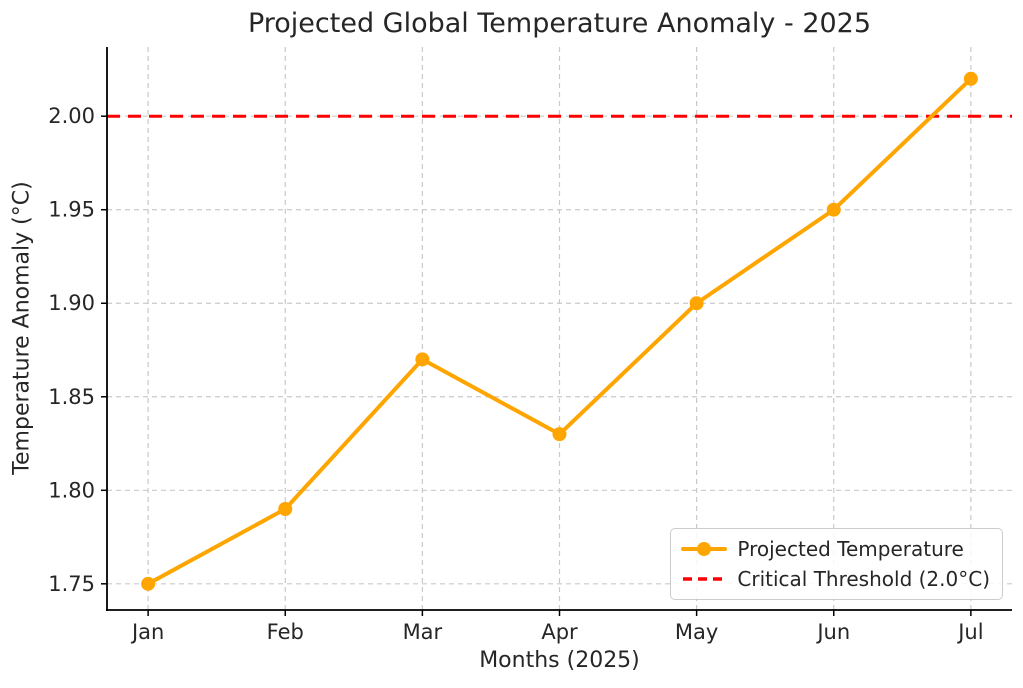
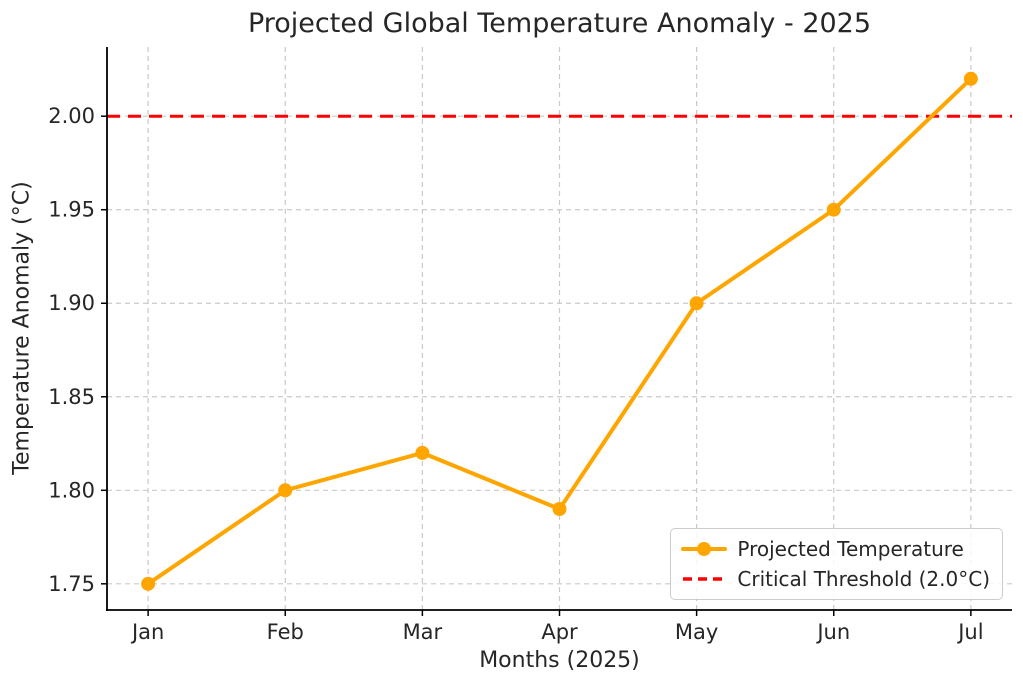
Feb: 1.79 -> 1.80
Mar: 1.87 -> 1.82
Apr: 1.83 -> 1.79
